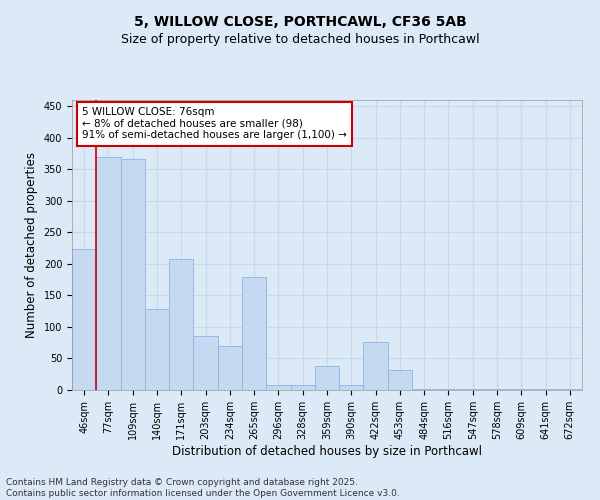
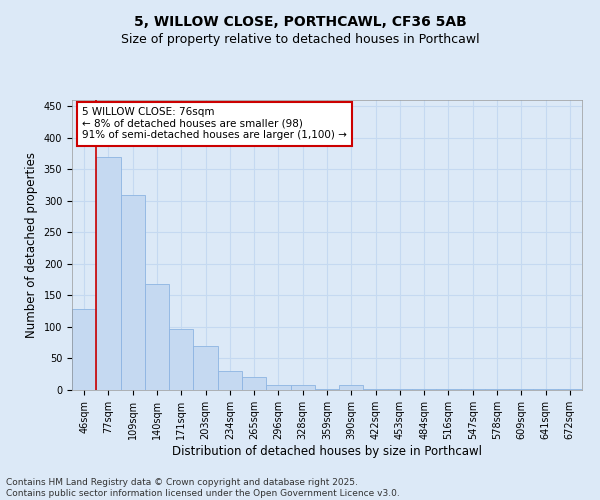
46sqm: 224 -> 128
109sqm: 366 -> 310
140sqm: 128 -> 168
171sqm: 208 -> 97
203sqm: 86 -> 70
234sqm: 70 -> 30
265sqm: 180 -> 20
359sqm: 38 -> 2
422sqm: 76 -> 2
453sqm: 32 -> 2
